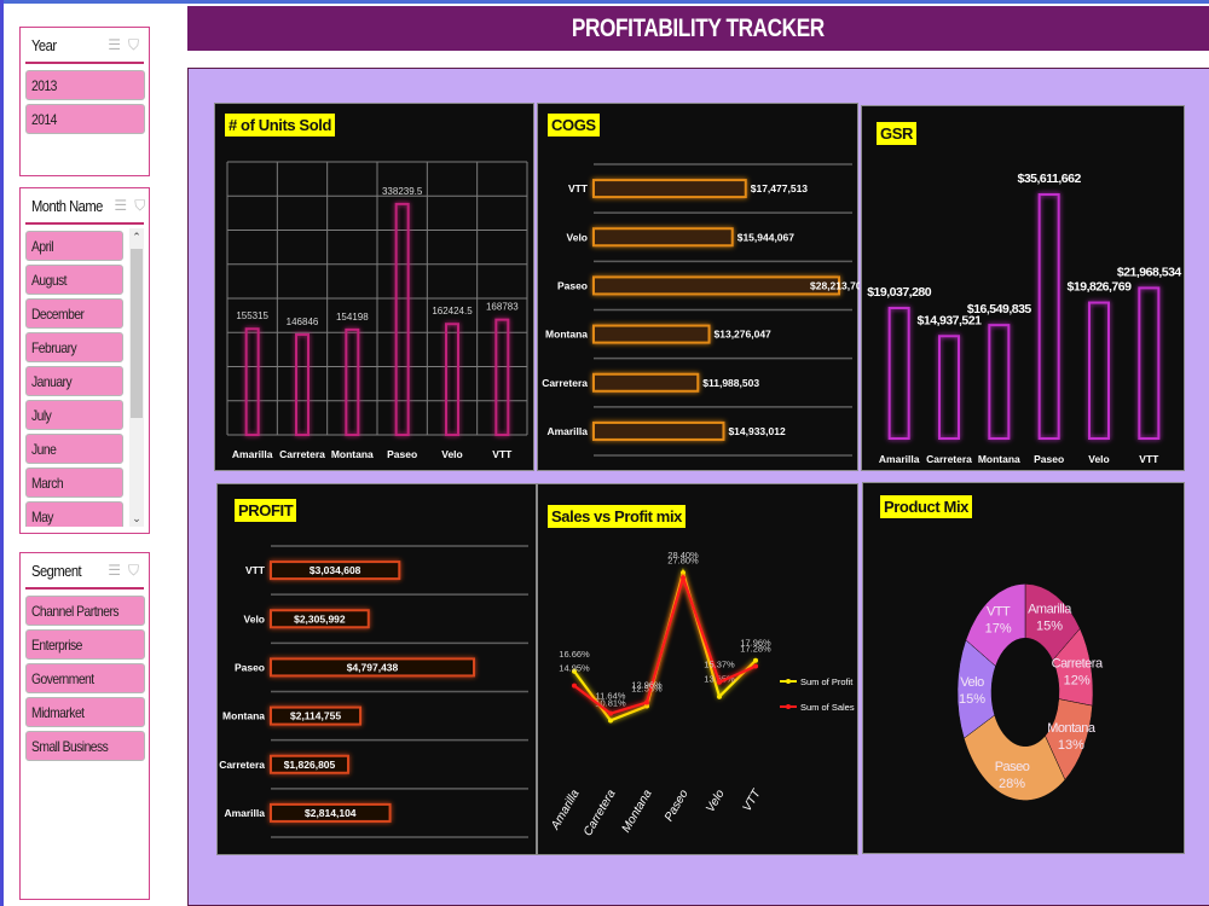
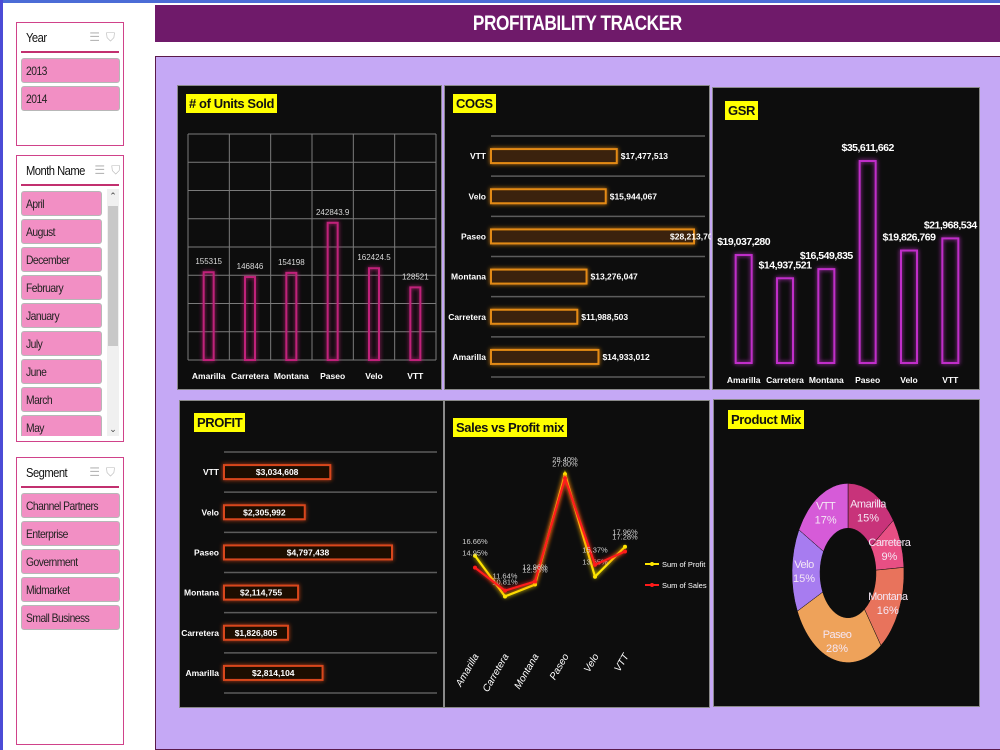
# of Units Sold/Paseo: 338239.5 -> 242843.9
# of Units Sold/VTT: 168783 -> 128521
Product Mix/Carretera: 12% -> 9%
Product Mix/Montana: 13% -> 16%
